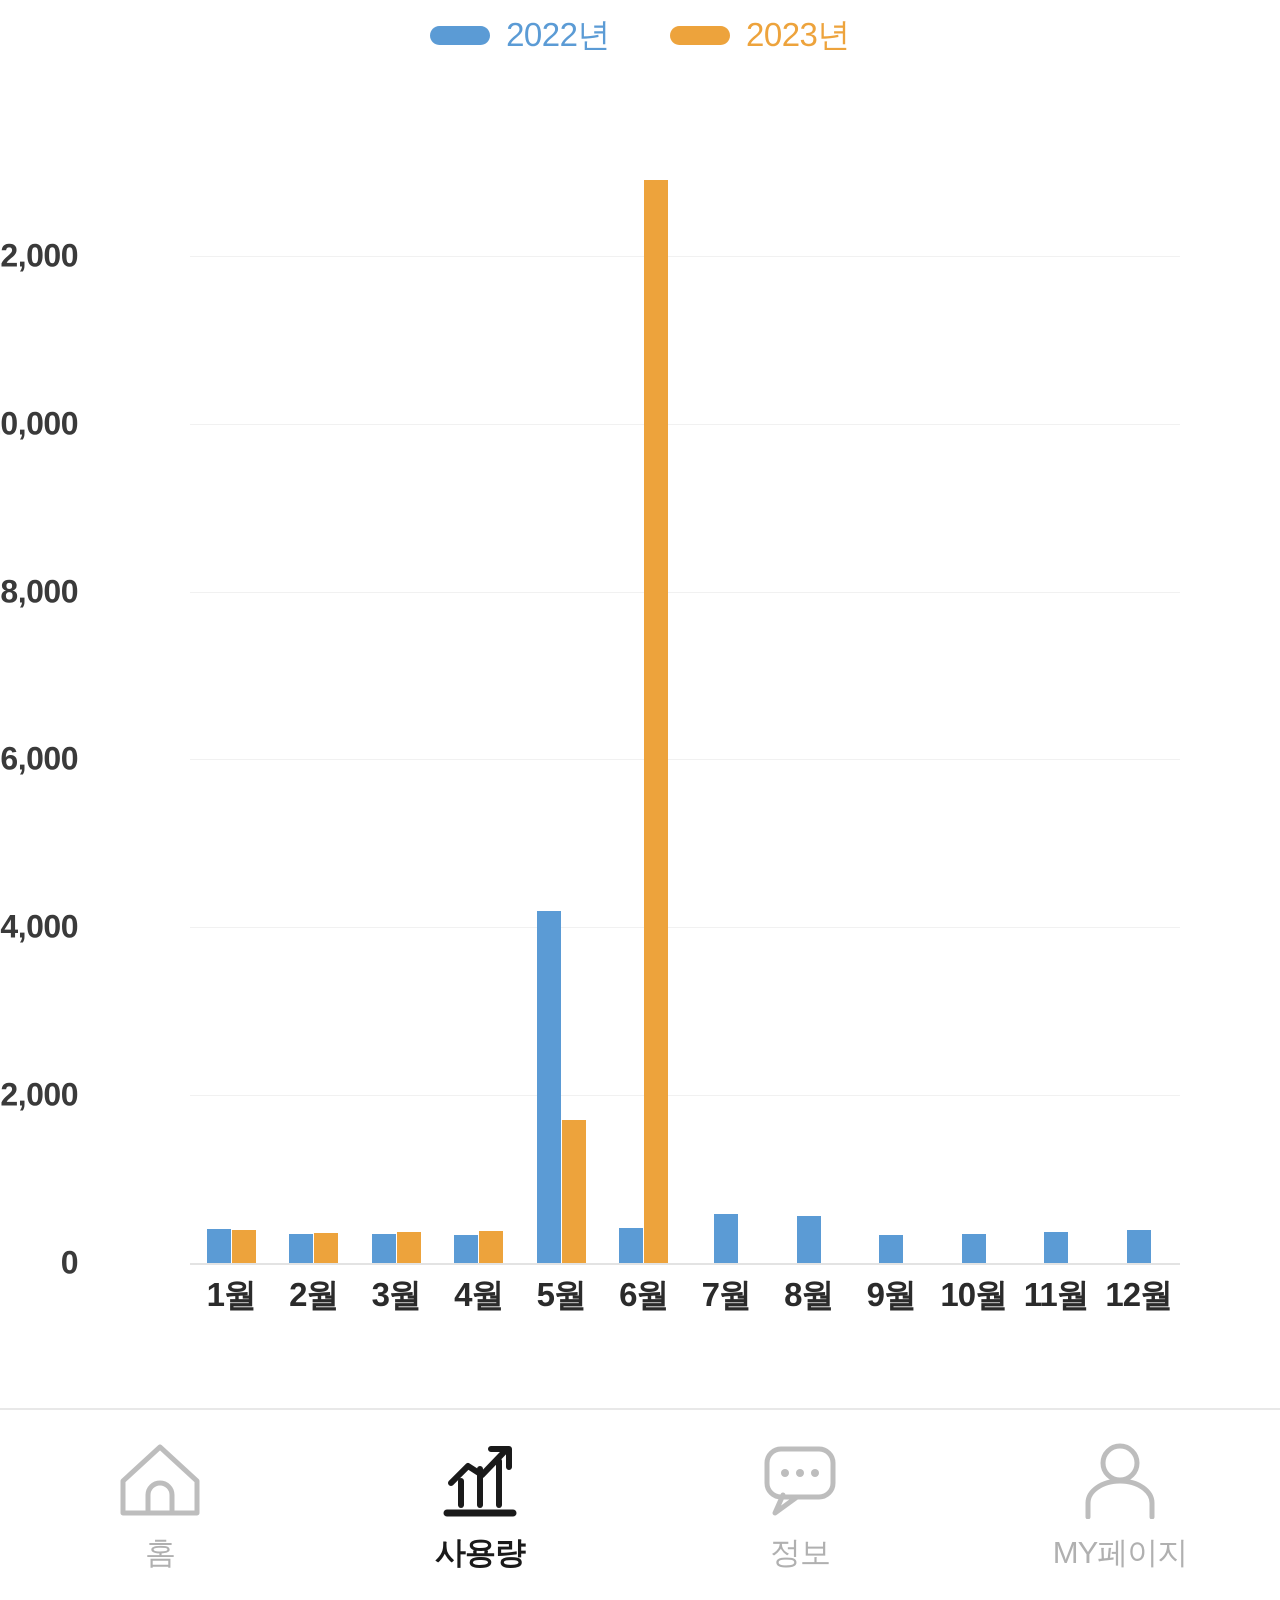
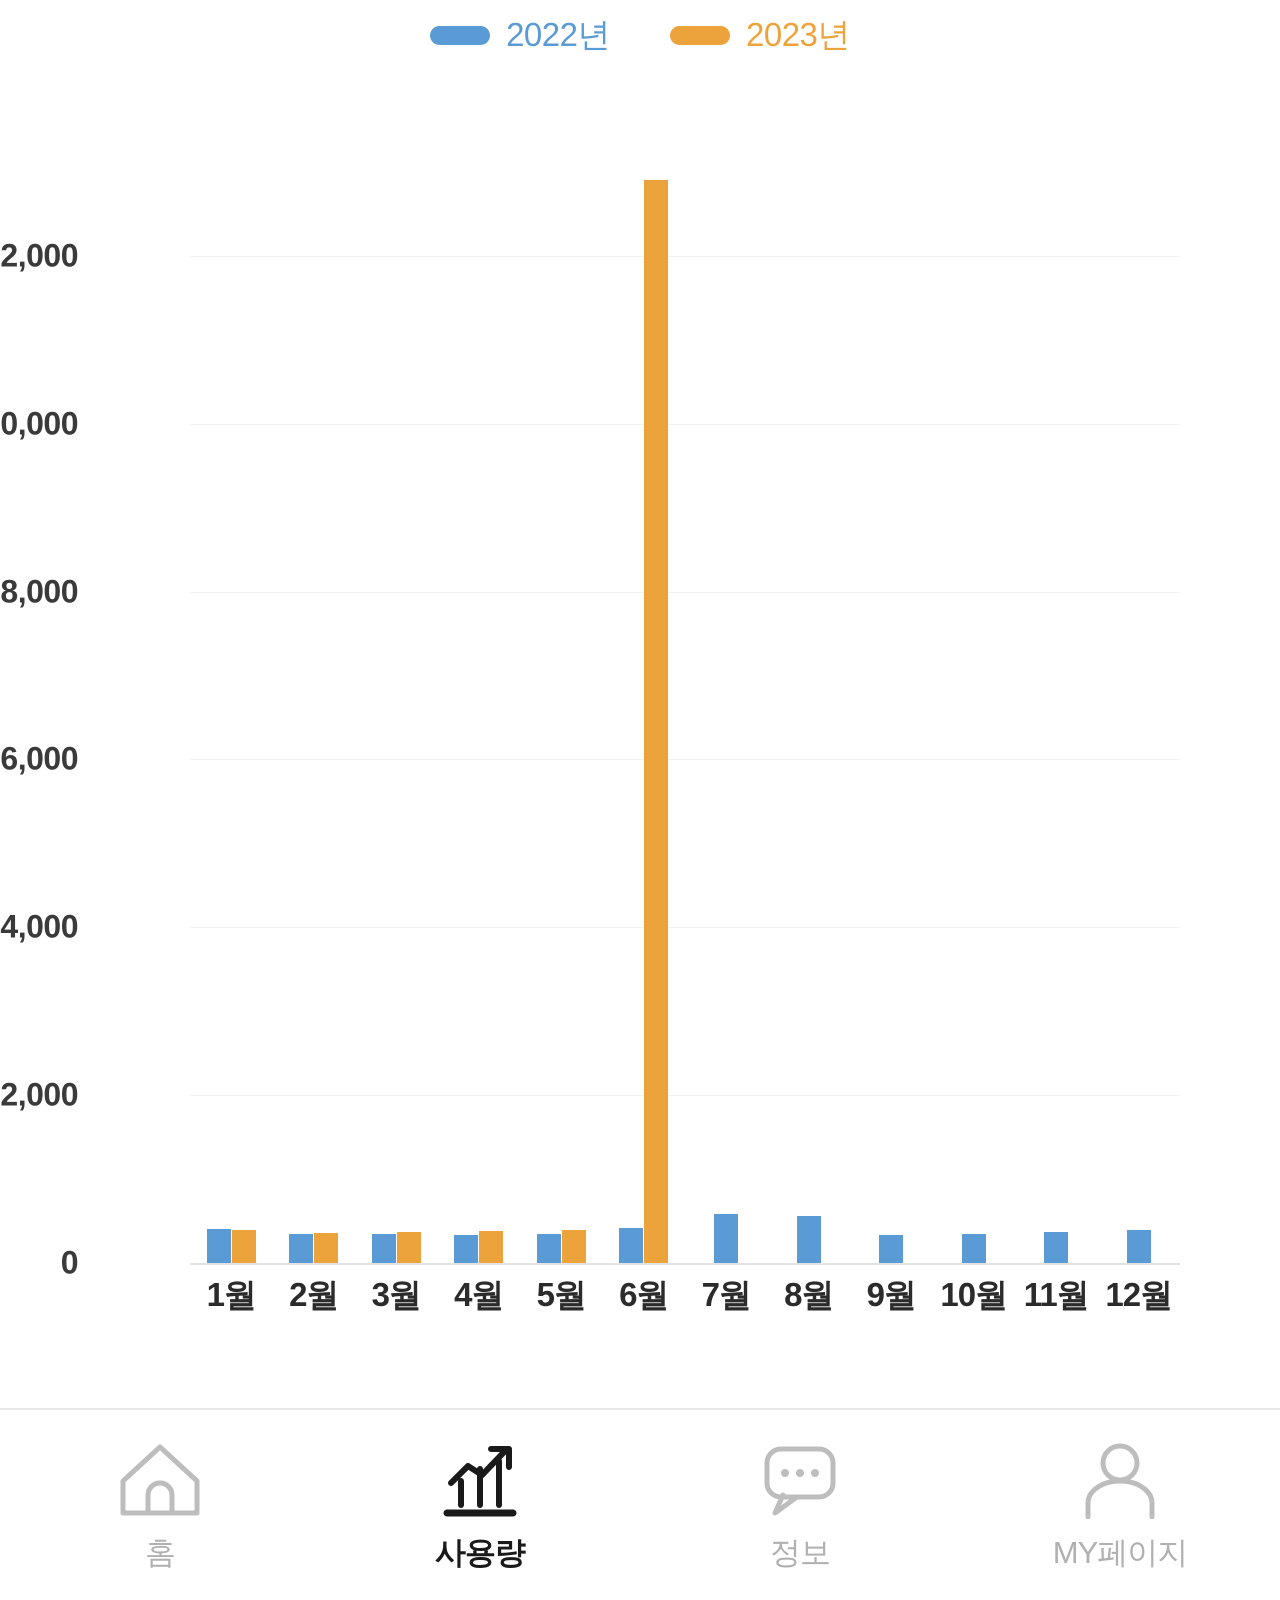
2022년/5월: 4200 -> 400
2023년/5월: 1700 -> 400
